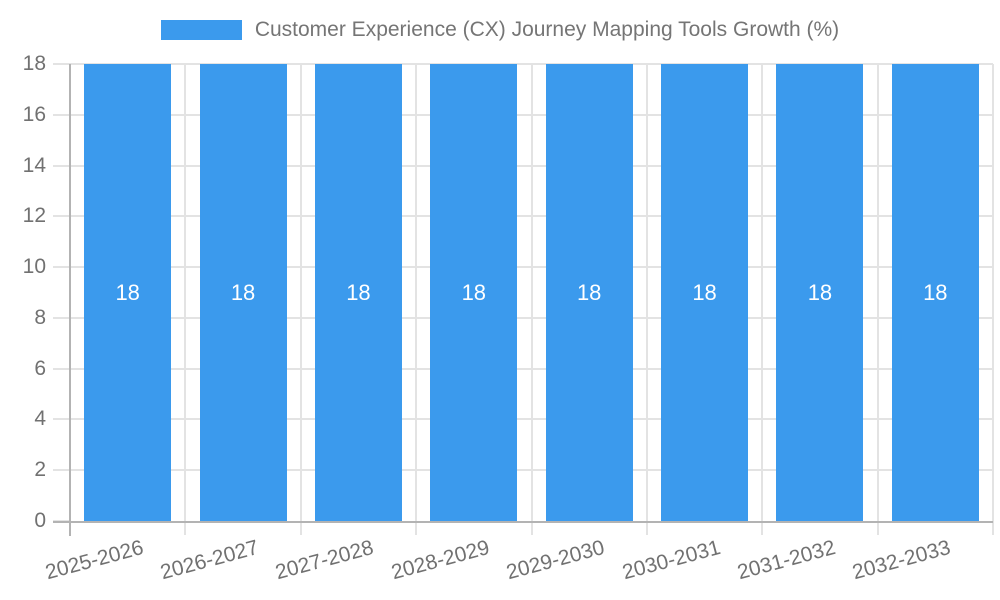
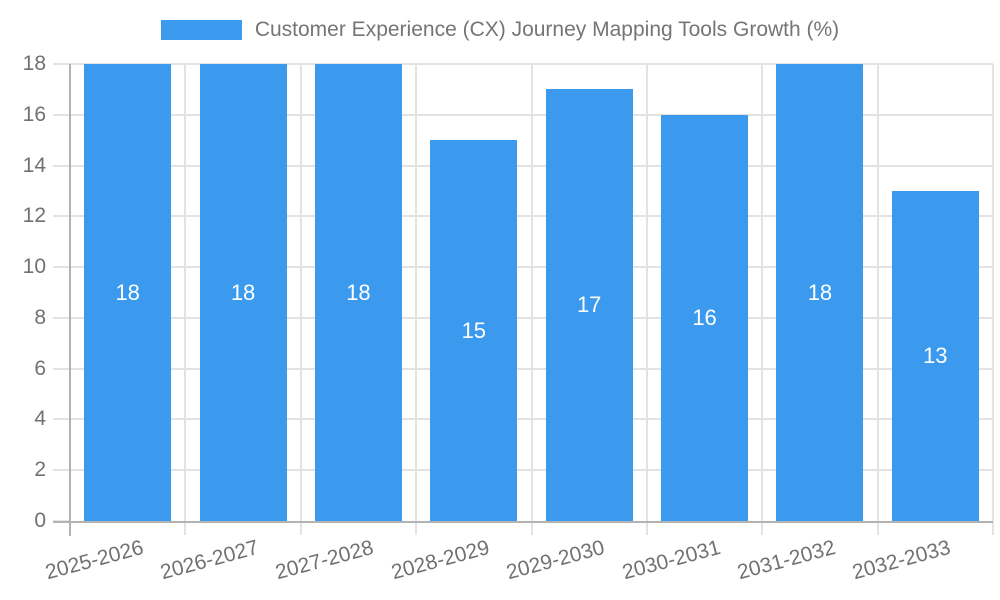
2028-2029: 18 -> 15
2029-2030: 18 -> 17
2030-2031: 18 -> 16
2032-2033: 18 -> 13
